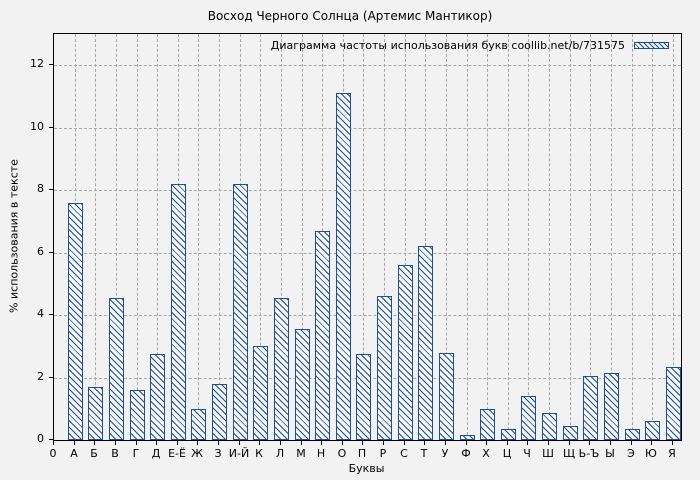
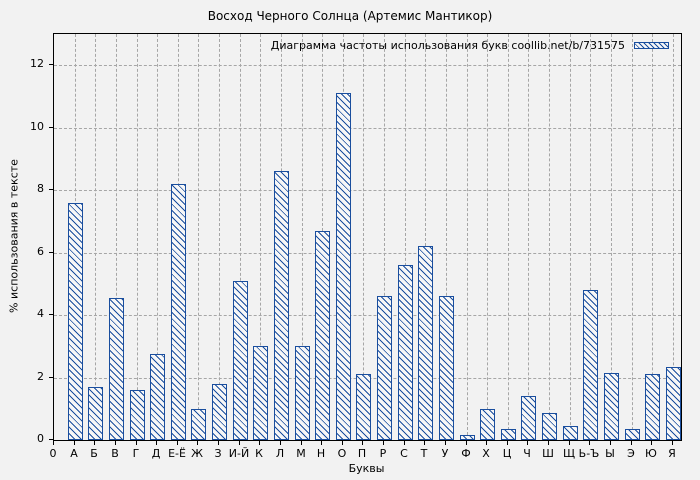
И-Й: 8.2 -> 5.1
Л: 4.5 -> 8.6
М: 3.5 -> 3.0
П: 2.8 -> 2.1
У: 2.8 -> 4.6
Ь-Ъ: 2.0 -> 4.8
Ю: 0.6 -> 2.1
